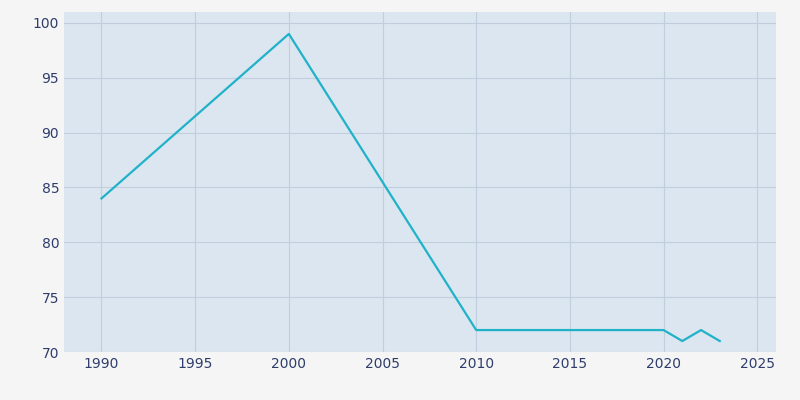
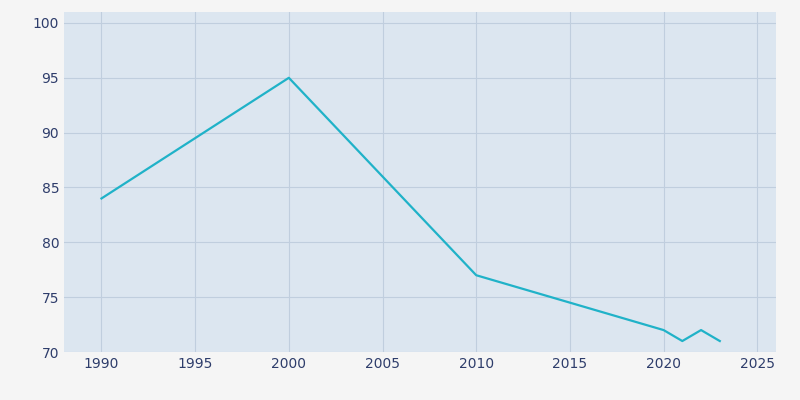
2000: 99 -> 95
2010: 72 -> 77
